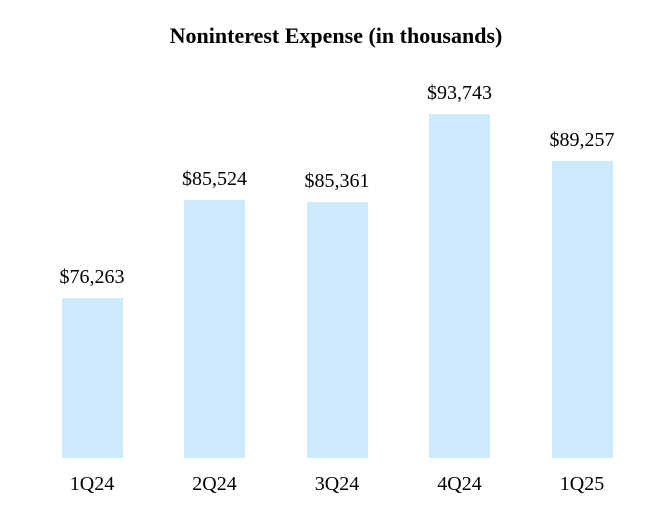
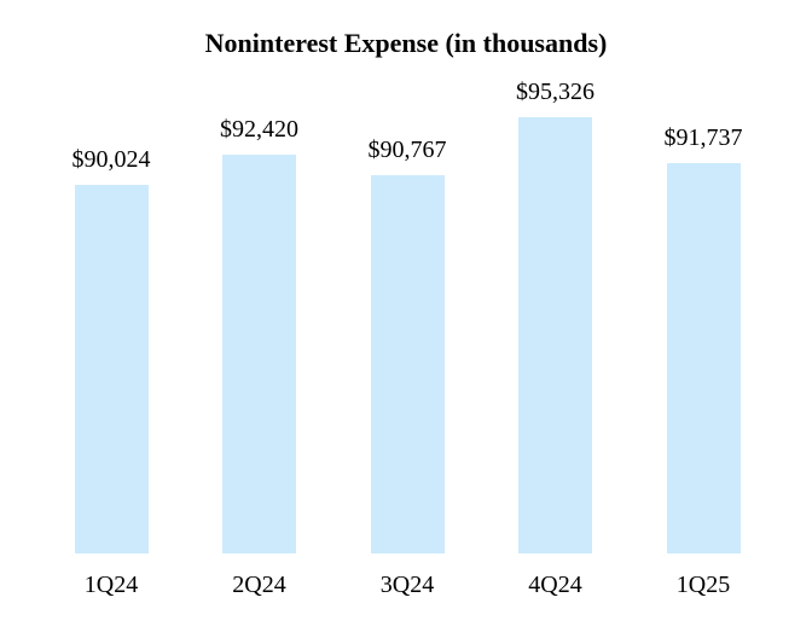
1Q24: $76,263 -> $90,024
2Q24: $85,524 -> $92,420
3Q24: $85,361 -> $90,767
4Q24: $93,743 -> $95,326
1Q25: $89,257 -> $91,737
